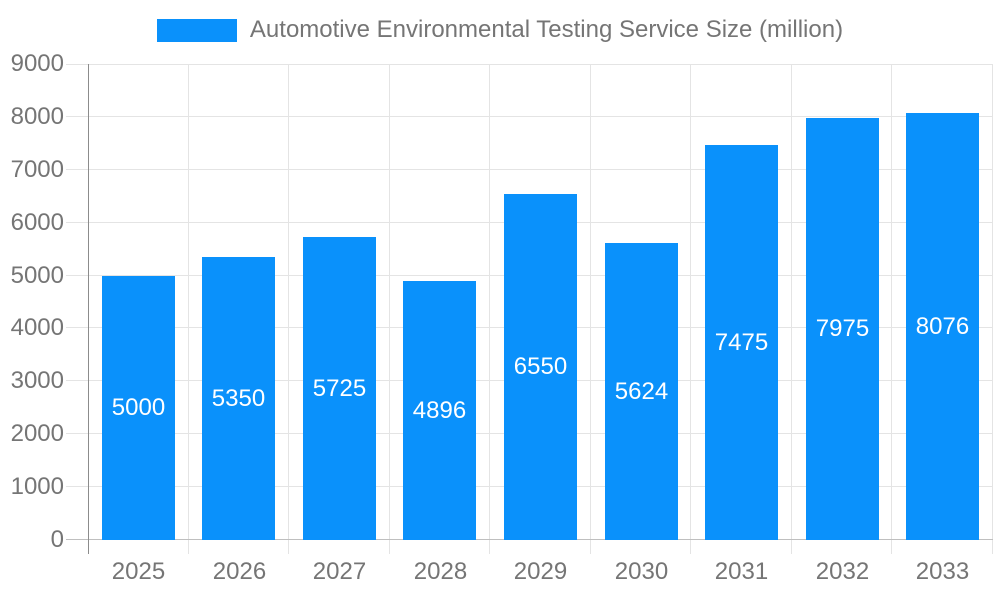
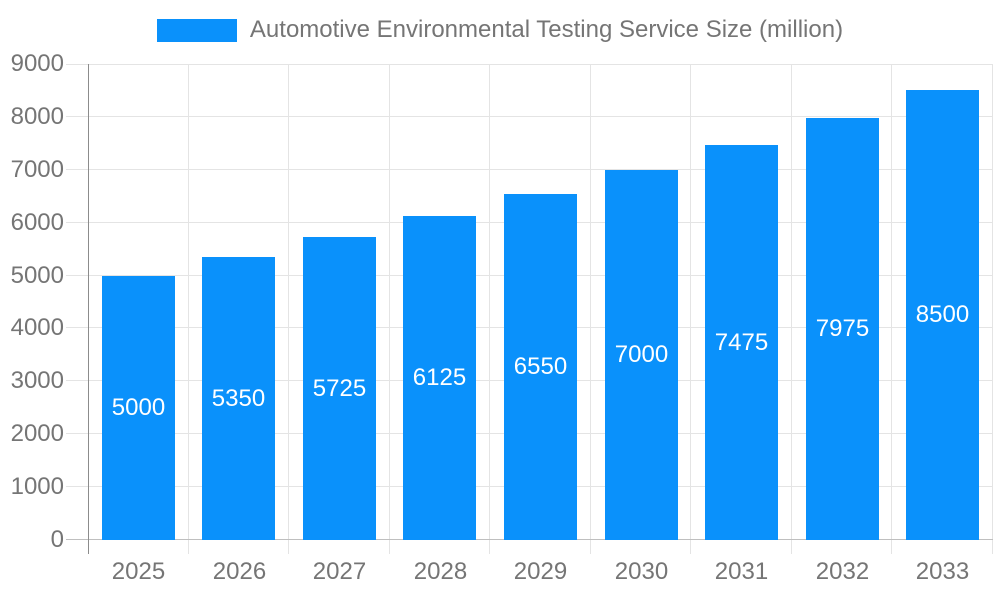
2028: 4896 -> 6125
2030: 5624 -> 7000
2033: 8076 -> 8500
